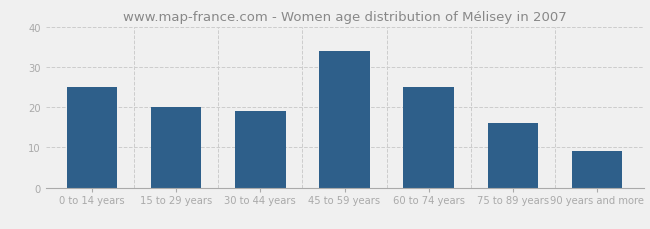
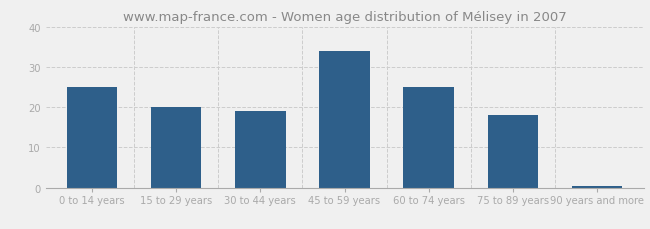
75 to 89 years: 16.0 -> 18.0
90 years and more: 9.0 -> 0.5
